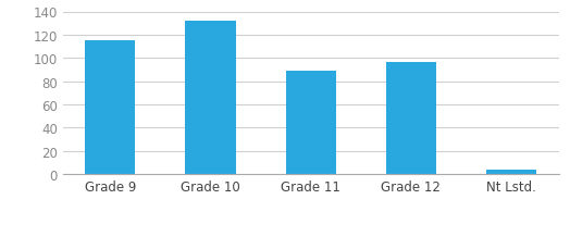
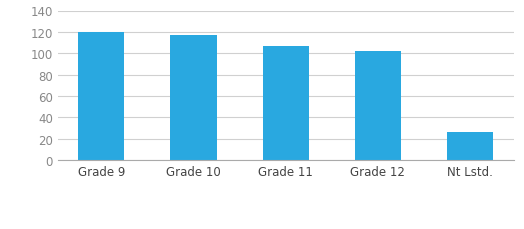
Grade 9: 115 -> 120
Grade 10: 132 -> 117
Grade 11: 89 -> 107
Grade 12: 96 -> 102
Nt Lstd.: 4 -> 26
